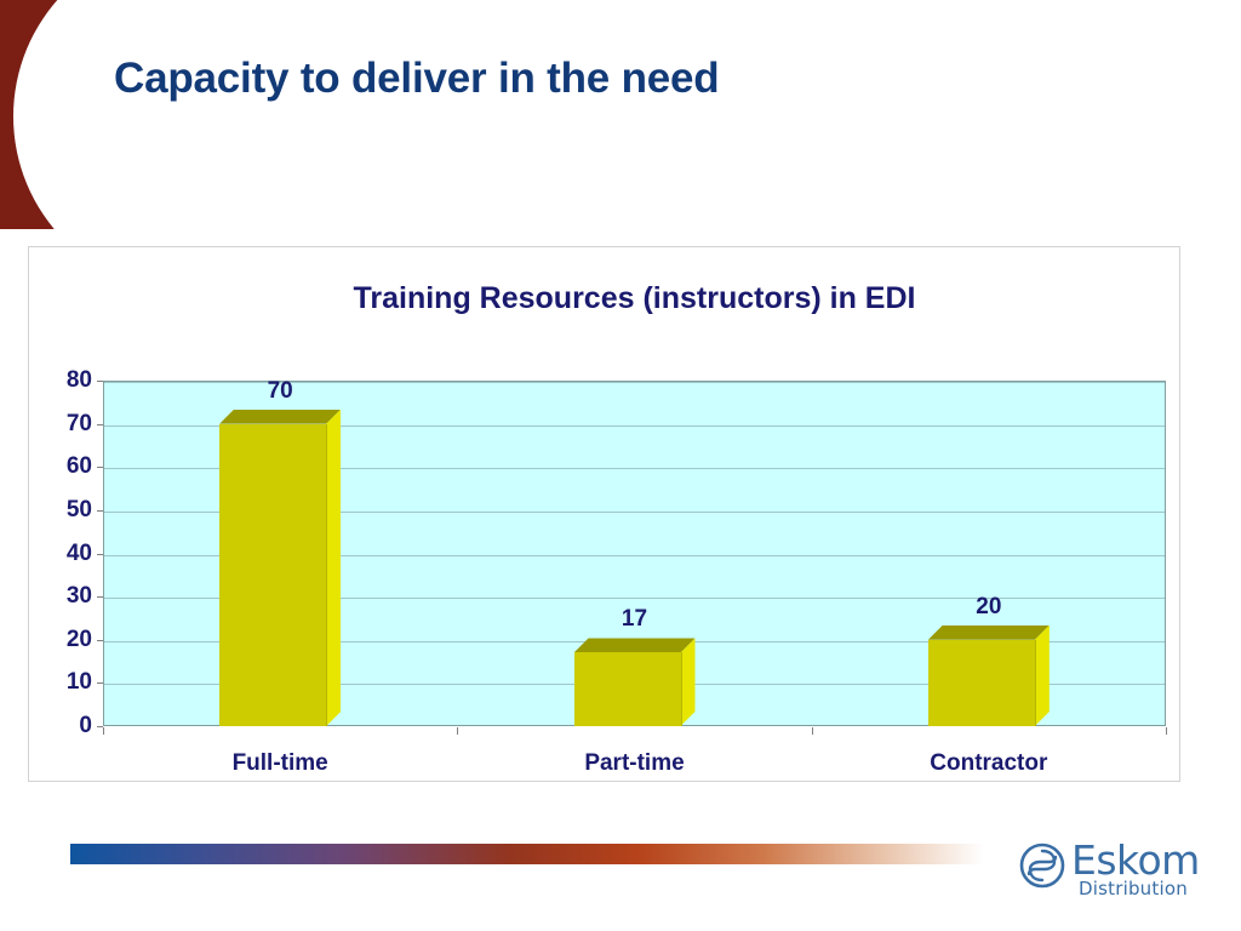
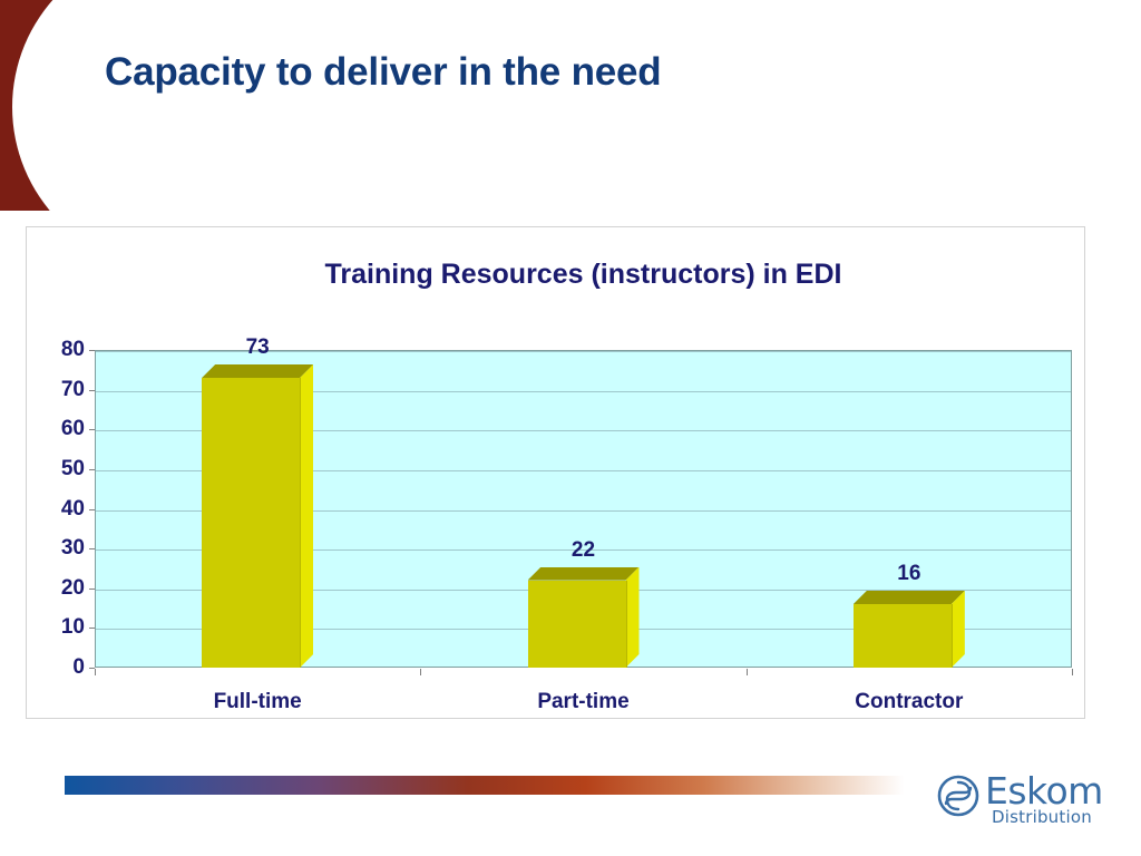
Full-time: 70 -> 73
Part-time: 17 -> 22
Contractor: 20 -> 16
